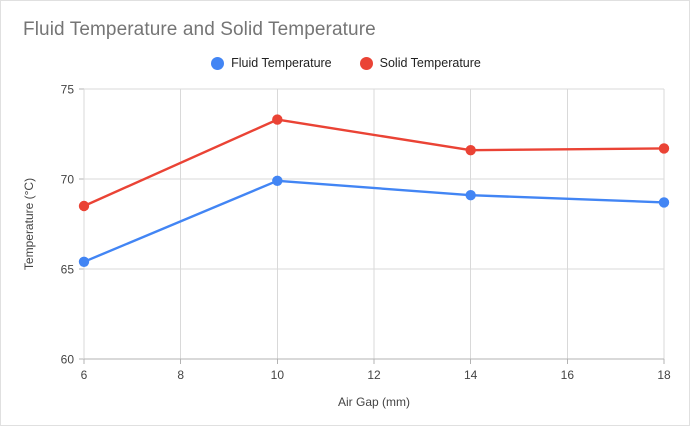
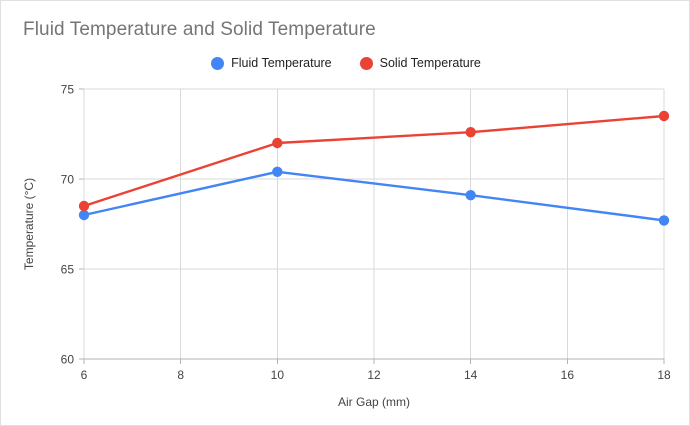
Fluid Temperature/6: 65.4 -> 68.0
Fluid Temperature/10: 69.9 -> 70.4
Solid Temperature/10: 73.3 -> 72.0
Solid Temperature/14: 71.6 -> 72.6
Fluid Temperature/18: 68.7 -> 67.7
Solid Temperature/18: 71.7 -> 73.5
